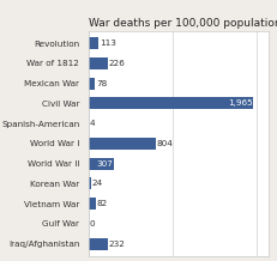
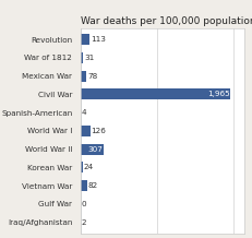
War of 1812: 226 -> 31
World War I: 804 -> 126
Iraq/Afghanistan: 232 -> 2
